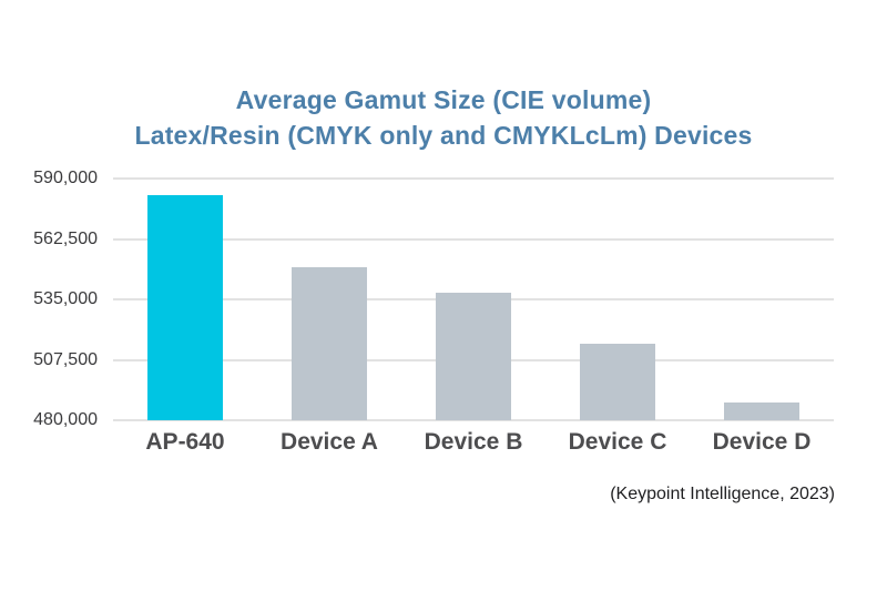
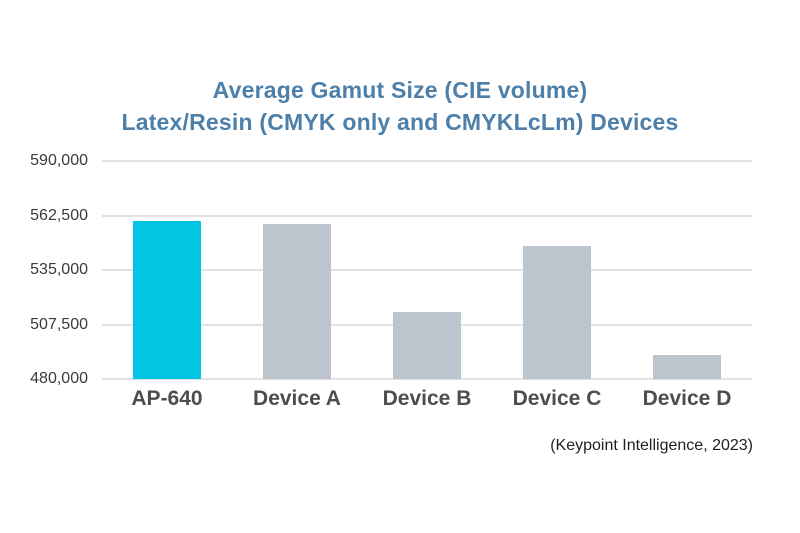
AP-640: 582000 -> 560000
Device A: 550000 -> 558000
Device B: 538000 -> 514000
Device C: 515000 -> 547000
Device D: 488000 -> 492000
